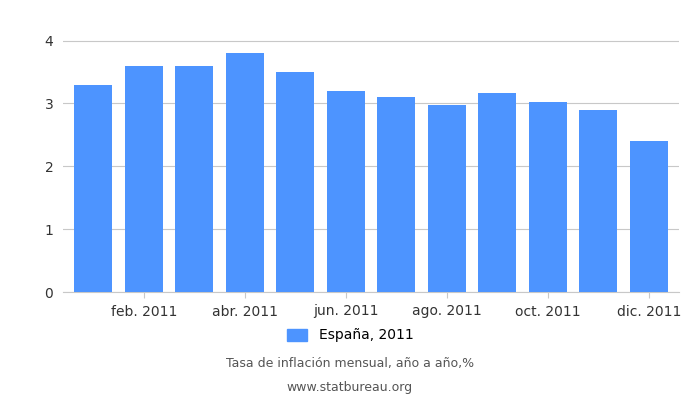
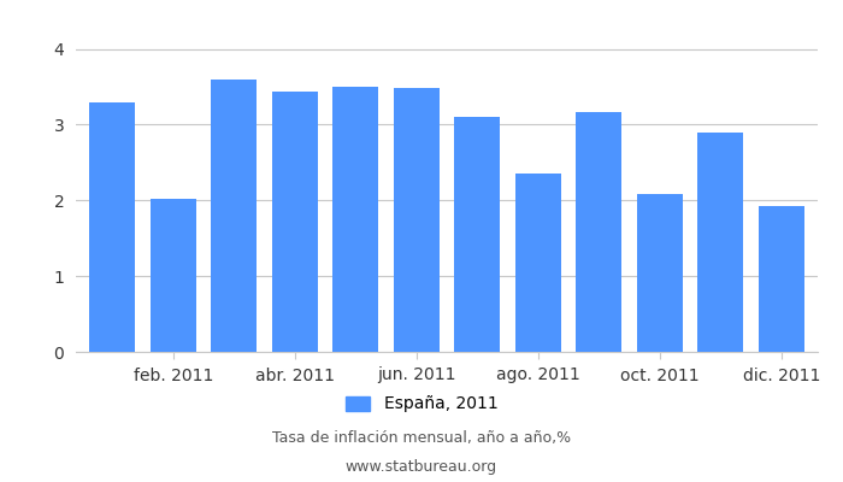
feb. 2011: 3.60 -> 2.02
abr. 2011: 3.80 -> 3.44
jun. 2011: 3.20 -> 3.48
ago. 2011: 2.97 -> 2.36
oct. 2011: 3.03 -> 2.08
dic. 2011: 2.40 -> 1.92
